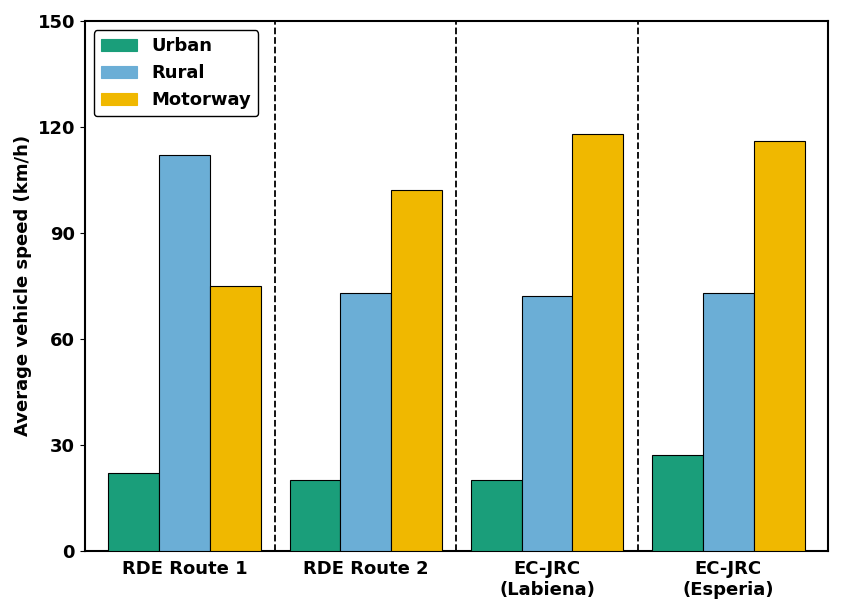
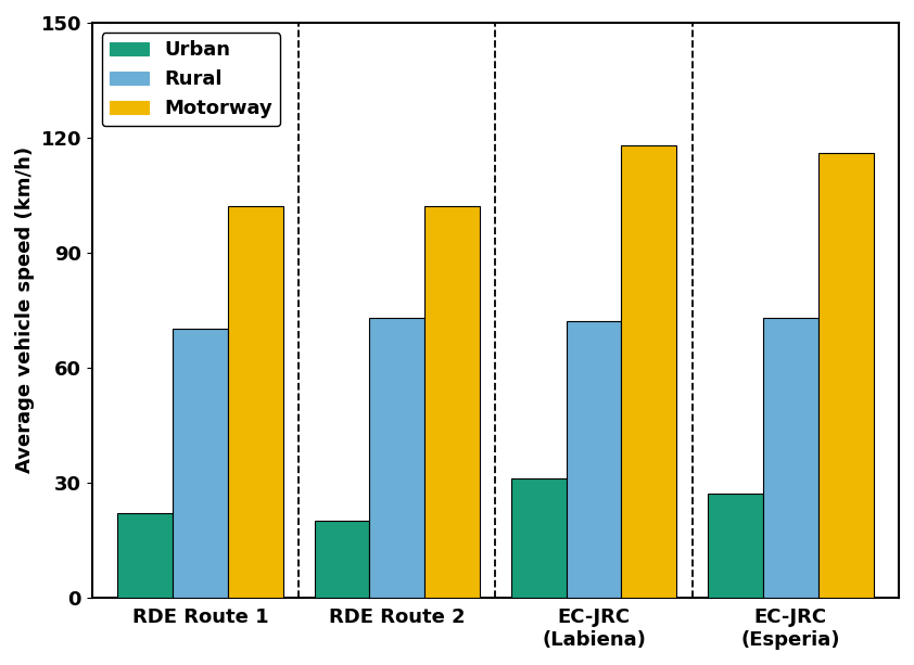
Rural/RDE Route 1: 112 -> 70
Motorway/RDE Route 1: 75 -> 102
Urban/EC-JRC (Labiena): 20 -> 31
